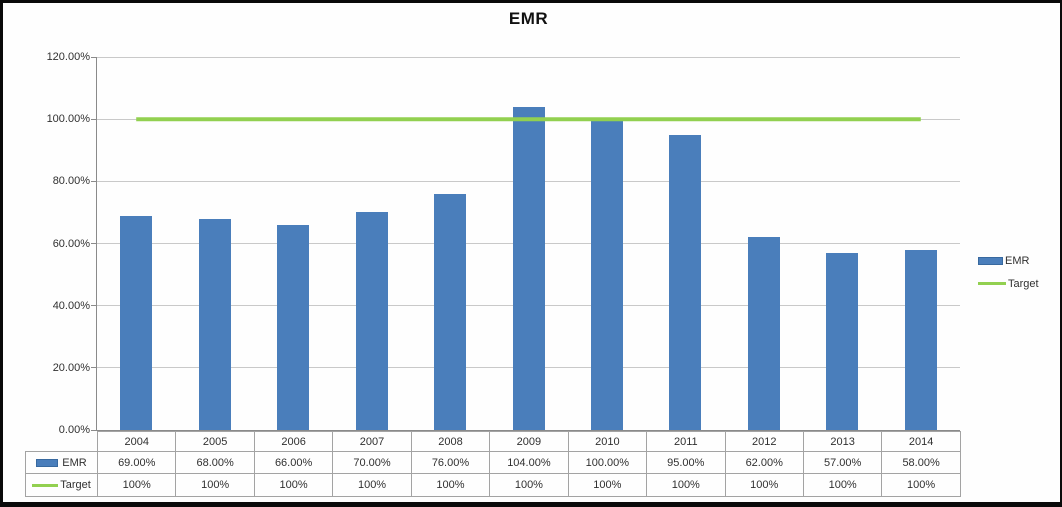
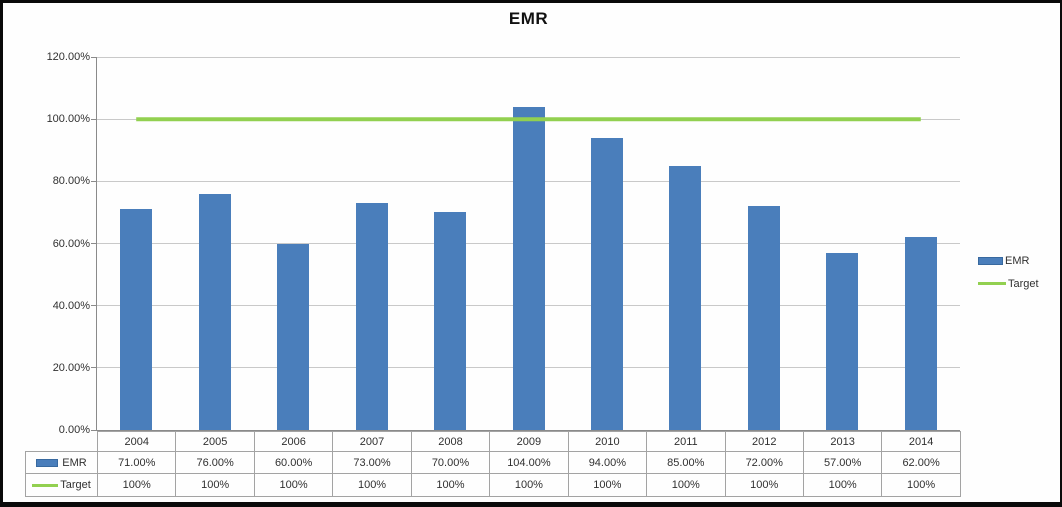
EMR/2004: 69.00% -> 71.00%
EMR/2005: 68.00% -> 76.00%
EMR/2006: 66.00% -> 60.00%
EMR/2007: 70.00% -> 73.00%
EMR/2008: 76.00% -> 70.00%
EMR/2010: 100.00% -> 94.00%
EMR/2011: 95.00% -> 85.00%
EMR/2012: 62.00% -> 72.00%
EMR/2014: 58.00% -> 62.00%
